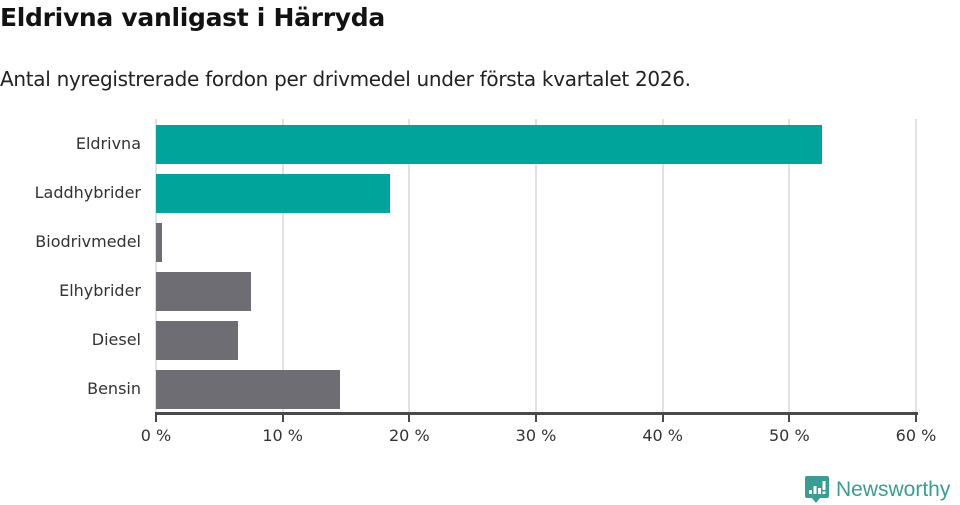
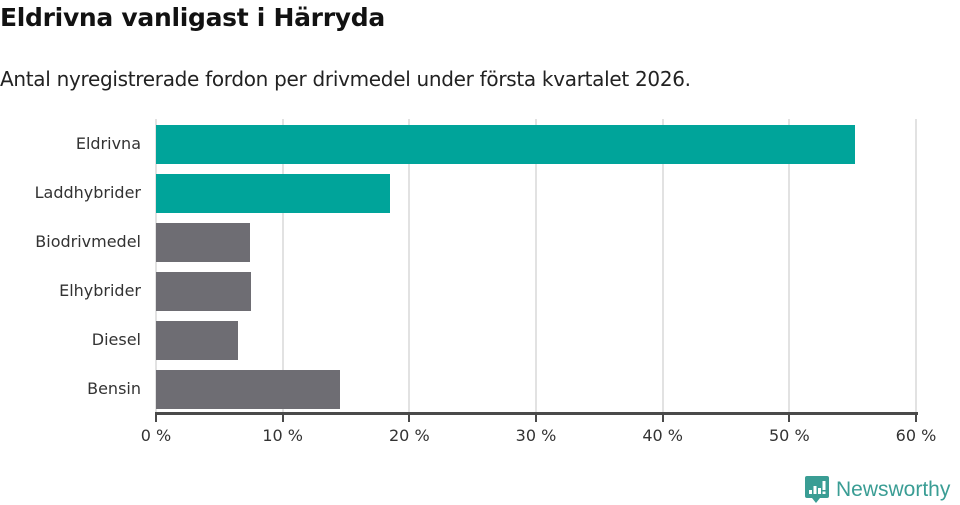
Eldrivna: 52.6% -> 55.2%
Biodrivmedel: 0.5% -> 7.4%
